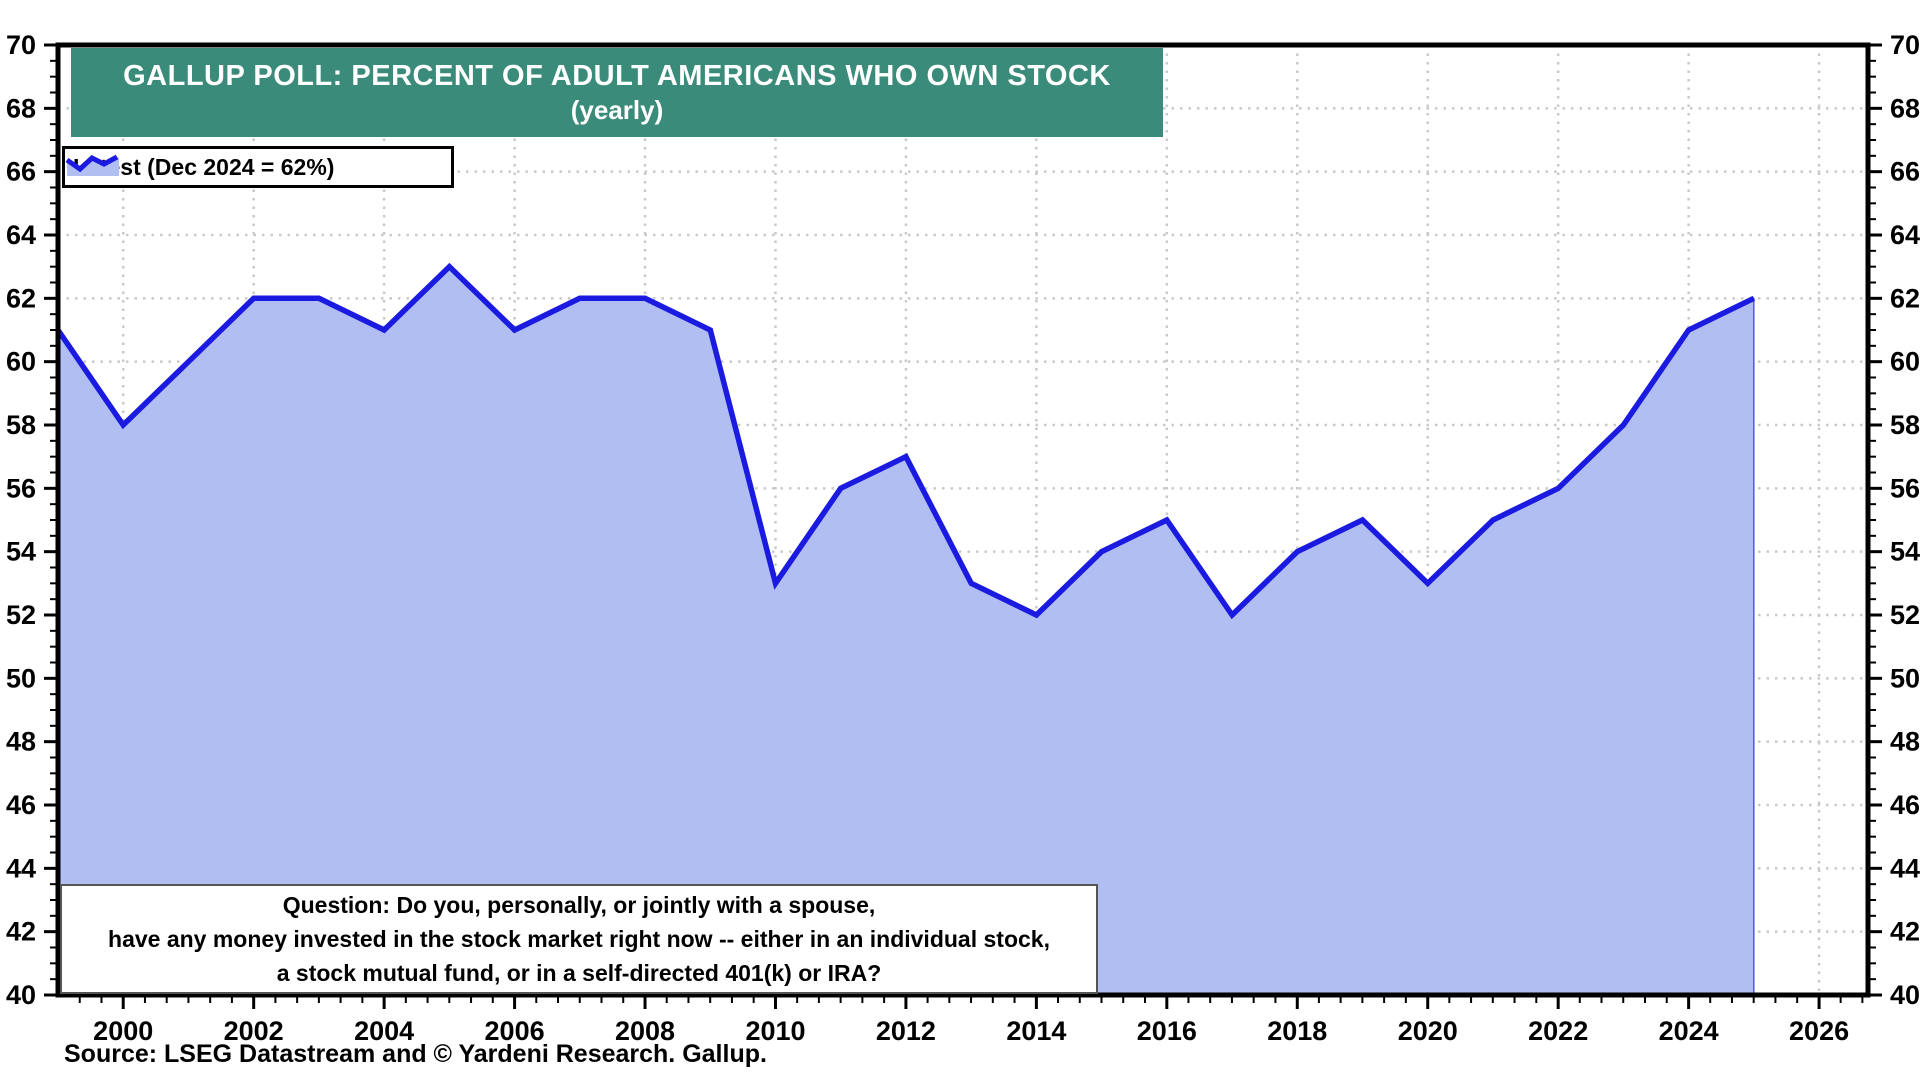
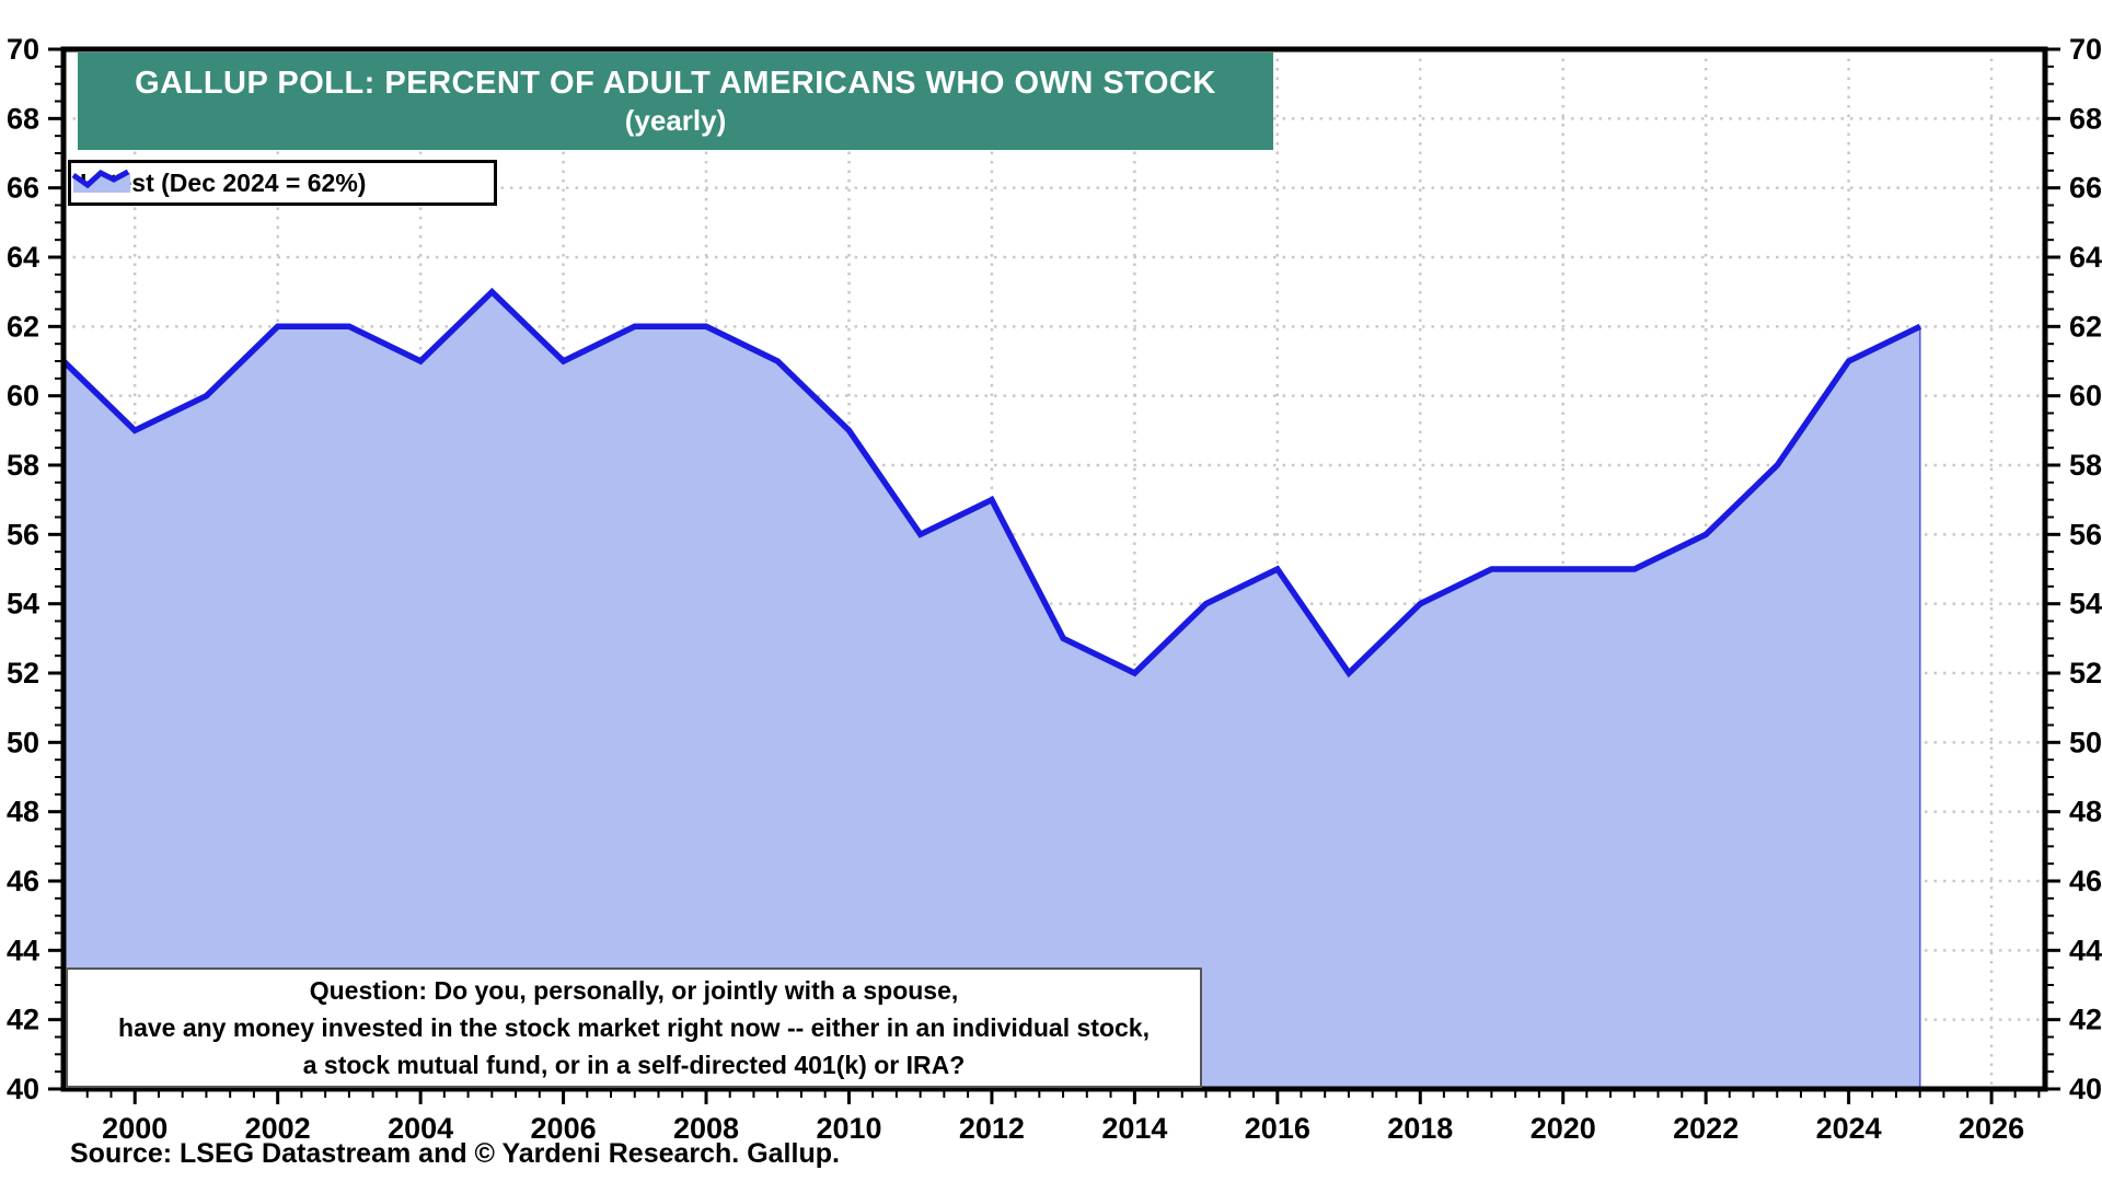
2000: 58 -> 59
2010: 53 -> 59
2020: 53 -> 55
